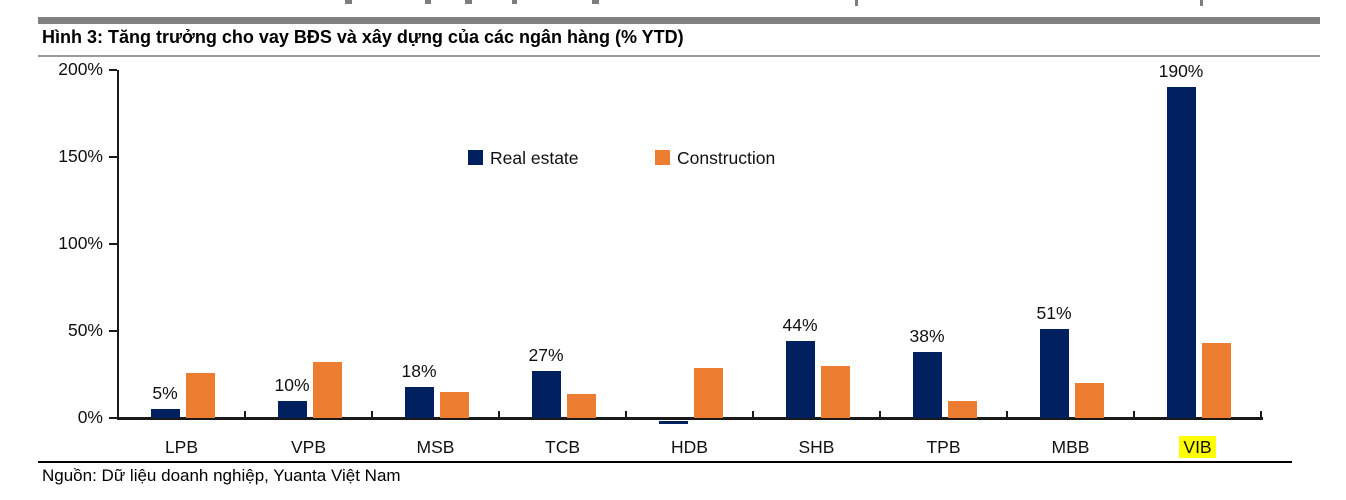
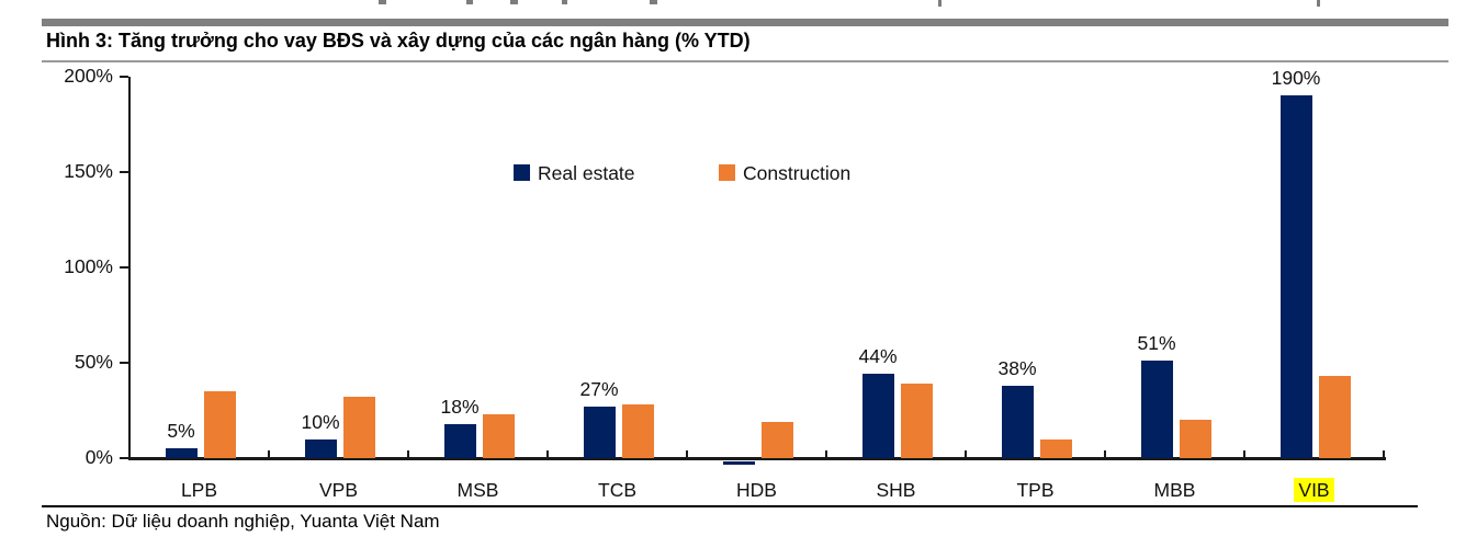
Construction/LPB: 26% -> 35%
Construction/MSB: 15% -> 23%
Construction/TCB: 14% -> 28%
Construction/HDB: 29% -> 19%
Construction/SHB: 30% -> 39%
